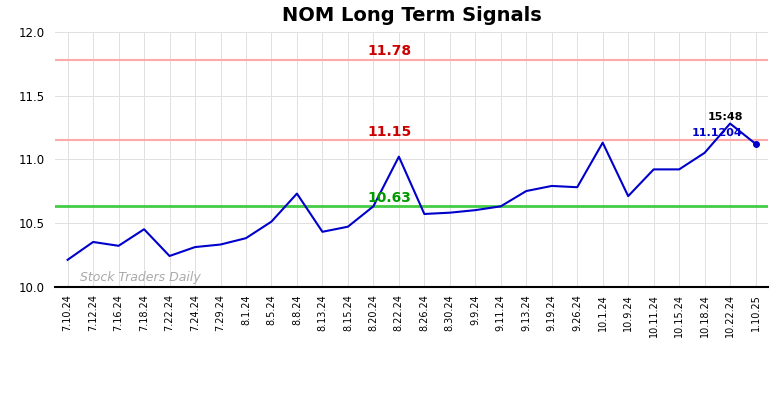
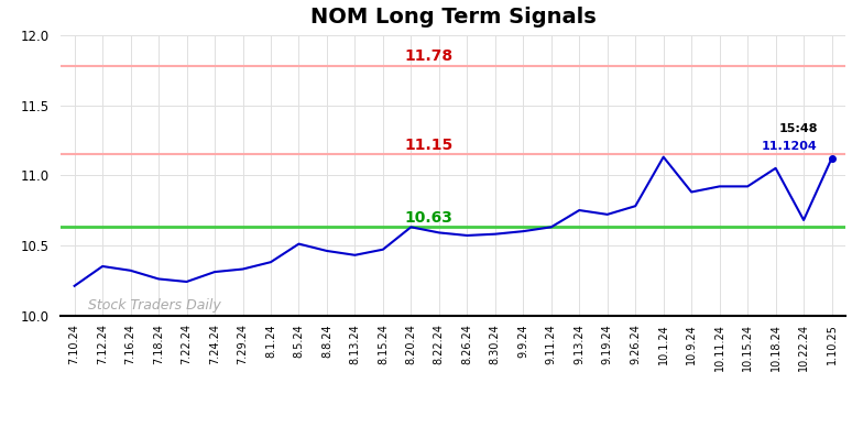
7.18.24: 10.45 -> 10.26
8.8.24: 10.73 -> 10.46
8.22.24: 11.02 -> 10.59
9.19.24: 10.79 -> 10.72
10.9.24: 10.71 -> 10.88
10.22.24: 11.28 -> 10.68
